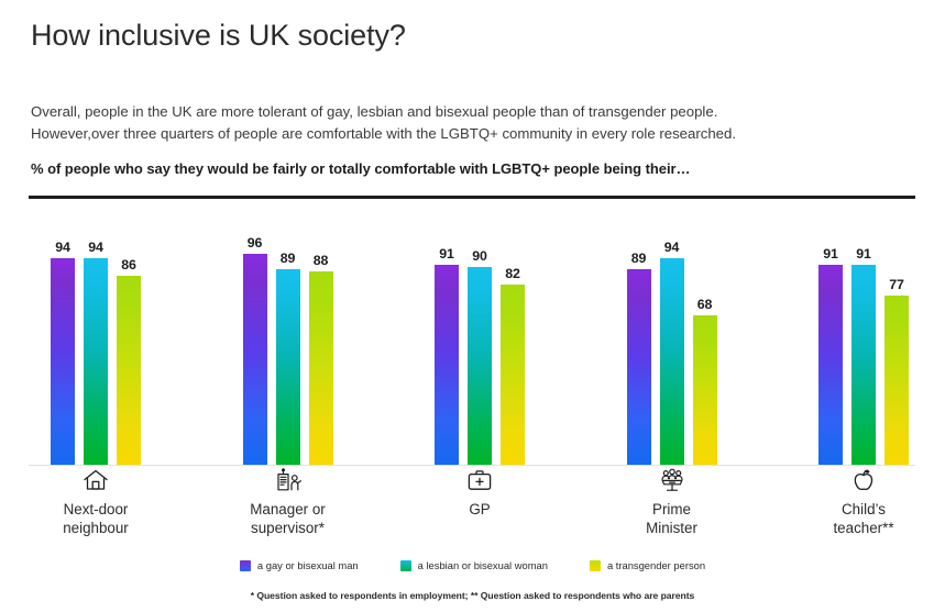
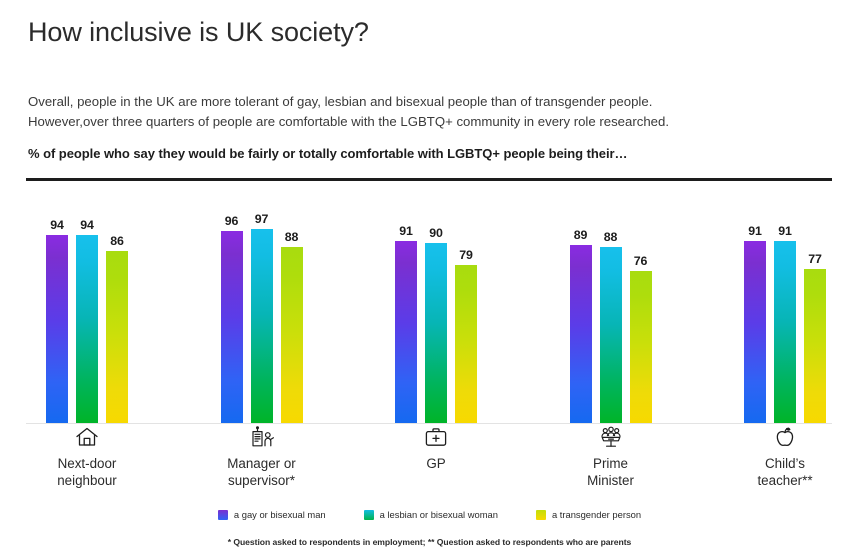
a lesbian or bisexual woman/Manager or supervisor*: 89 -> 97
a transgender person/GP: 82 -> 79
a lesbian or bisexual woman/Prime Minister: 94 -> 88
a transgender person/Prime Minister: 68 -> 76
